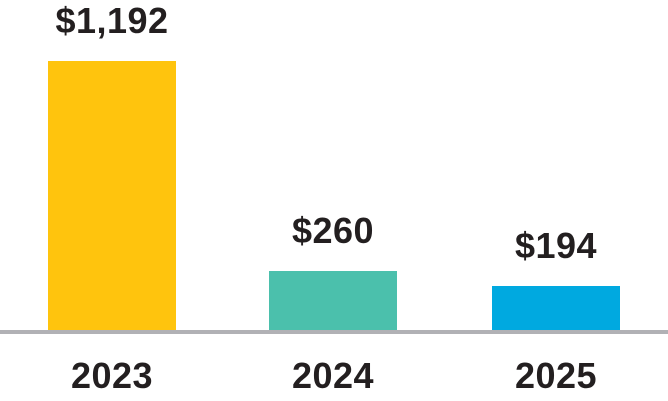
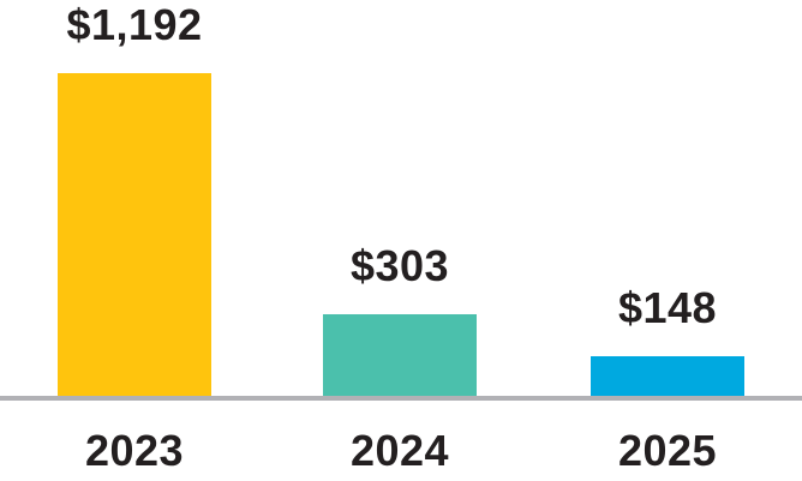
2024: $260 -> $303
2025: $194 -> $148
